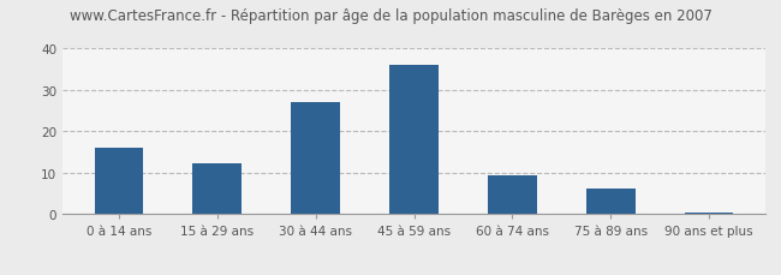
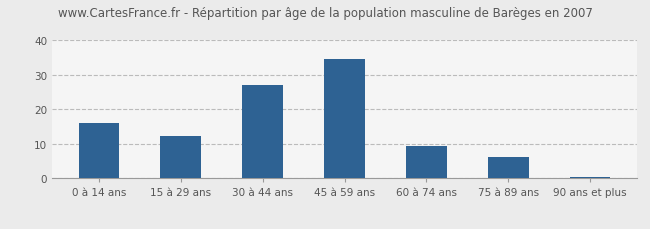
45 à 59 ans: 36.0 -> 34.5
